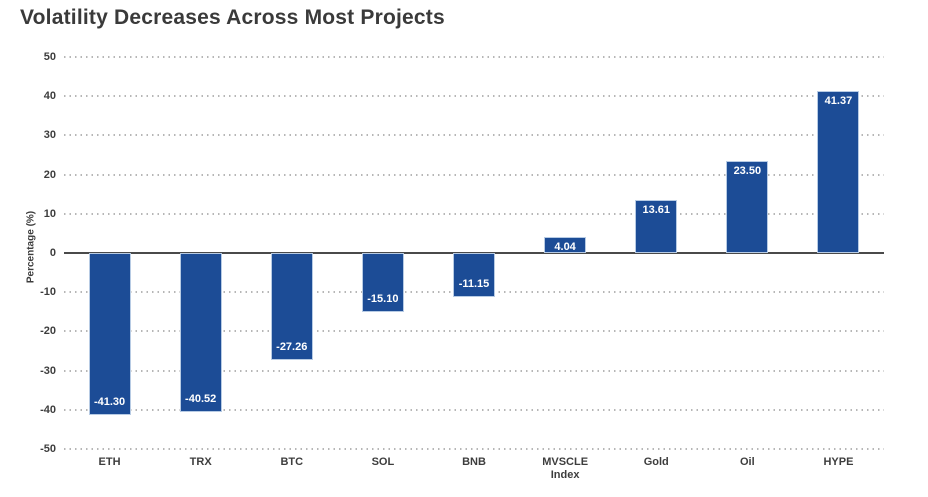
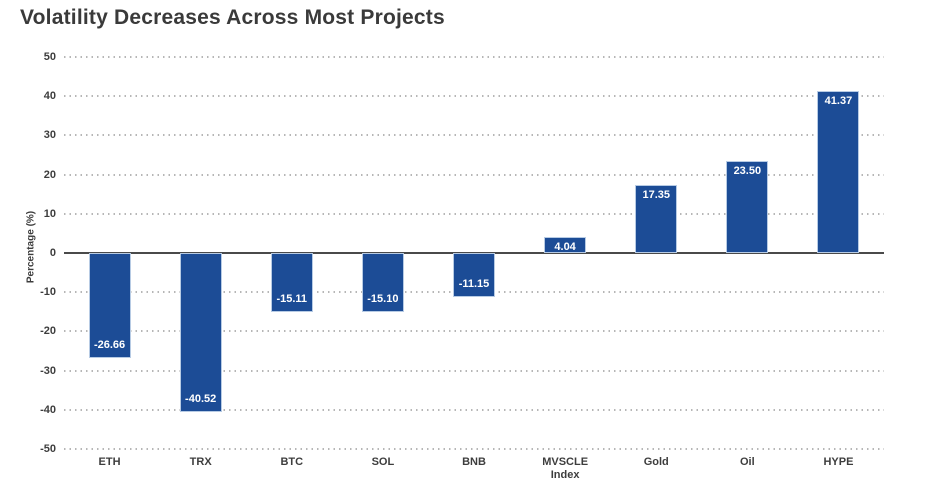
ETH: -41.30 -> -26.66
BTC: -27.26 -> -15.11
Gold: 13.61 -> 17.35
